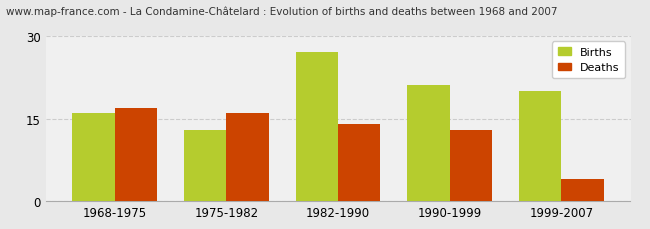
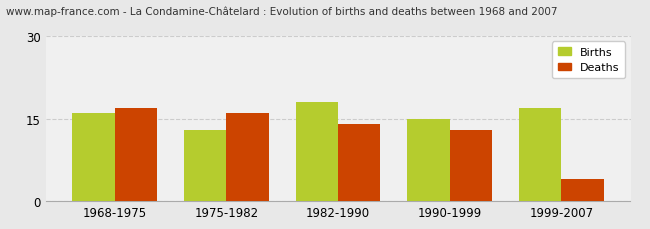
Births/1982-1990: 27 -> 18
Births/1990-1999: 21 -> 15
Births/1999-2007: 20 -> 17
